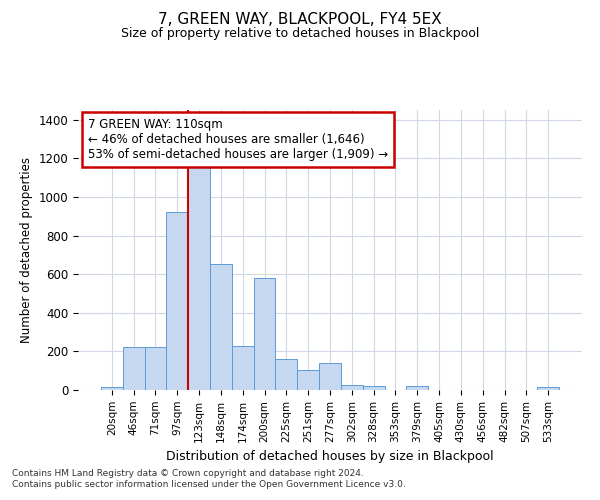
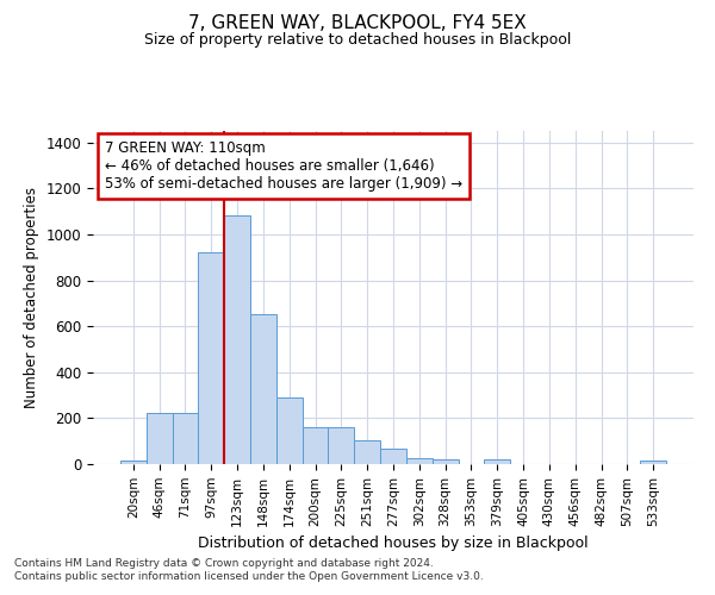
123sqm: 1160 -> 1080
174sqm: 230 -> 290
200sqm: 580 -> 160
277sqm: 140 -> 70
